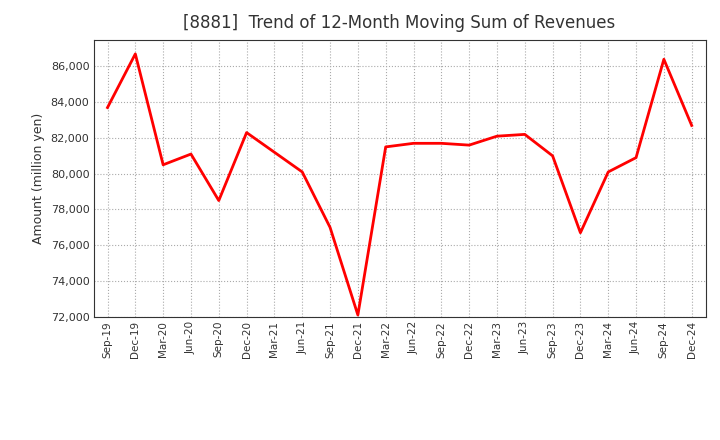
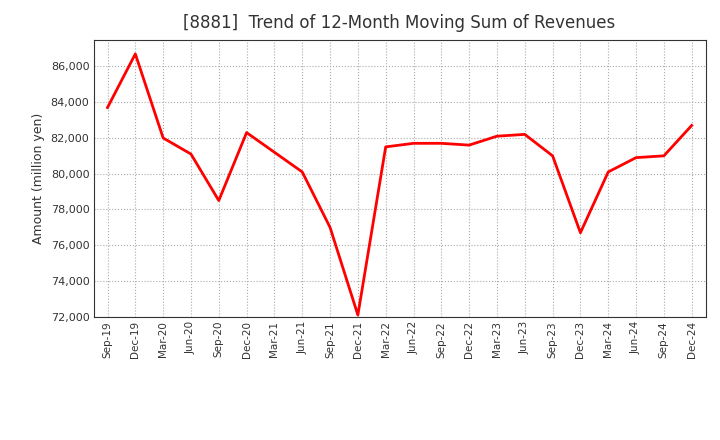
Mar-20: 80,500 -> 82,000
Sep-24: 86,400 -> 81,000
